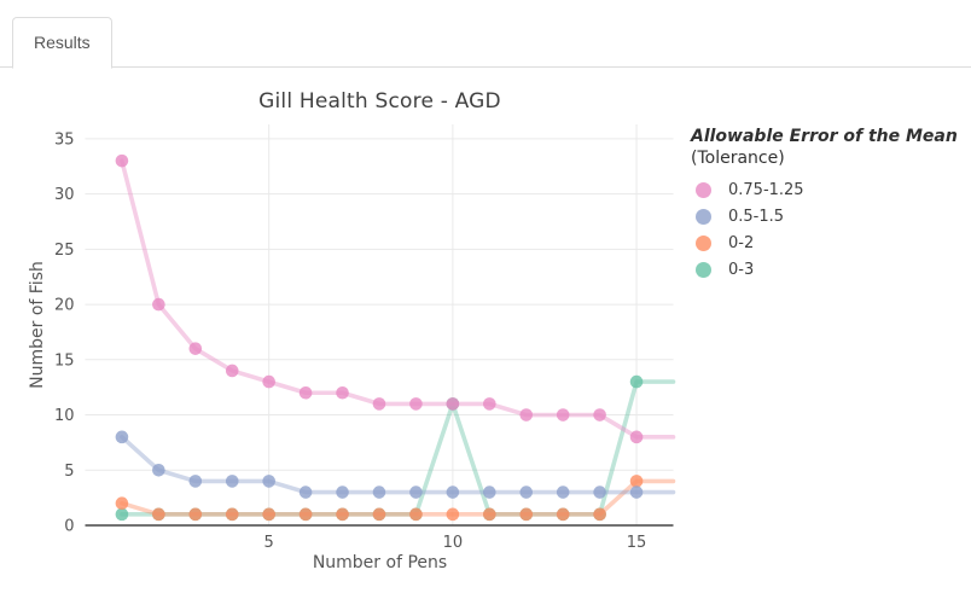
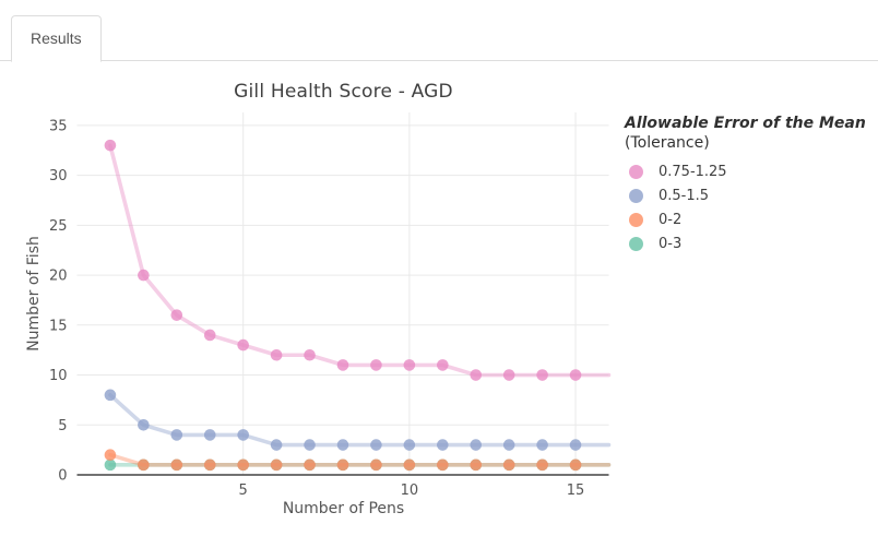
0-3/10: 11 -> 1
0.75-1.25/15: 8 -> 10
0-2/15: 4 -> 1
0-3/15: 13 -> 1
